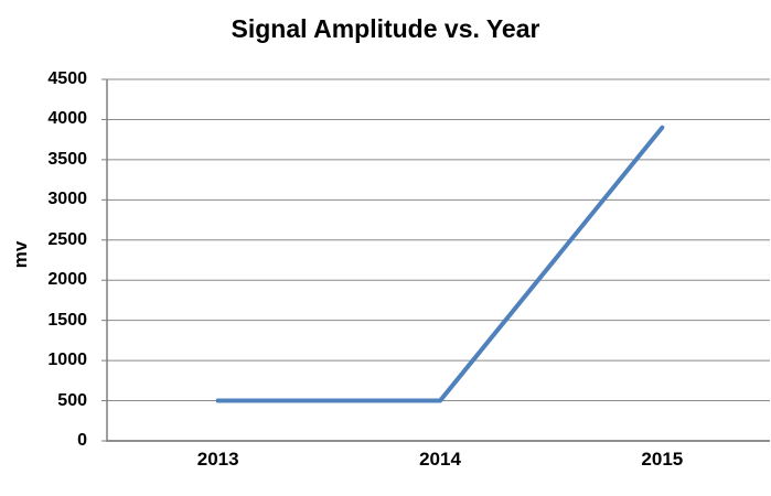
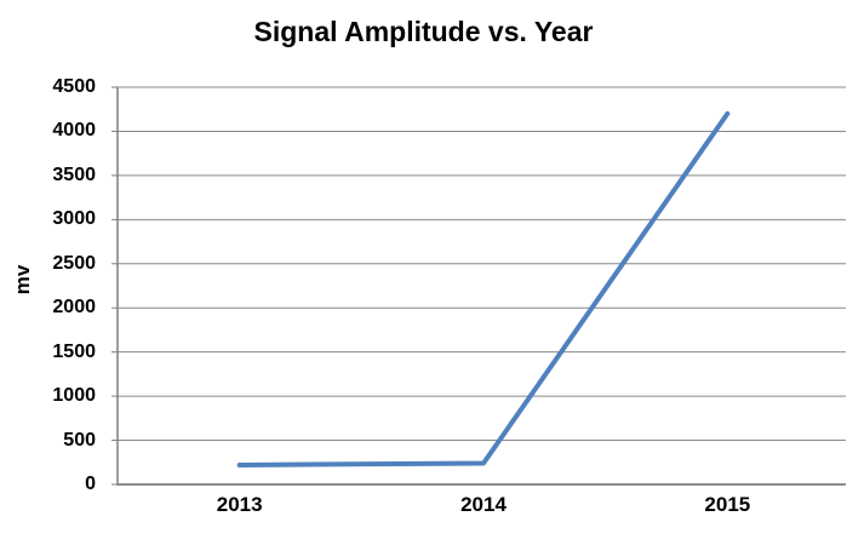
2013: 500 -> 200
2014: 500 -> 200
2015: 3900 -> 4200
